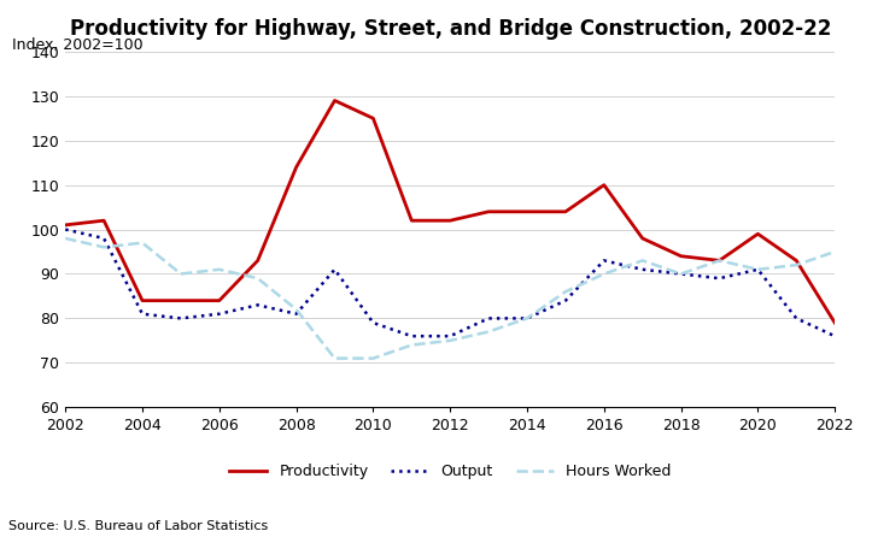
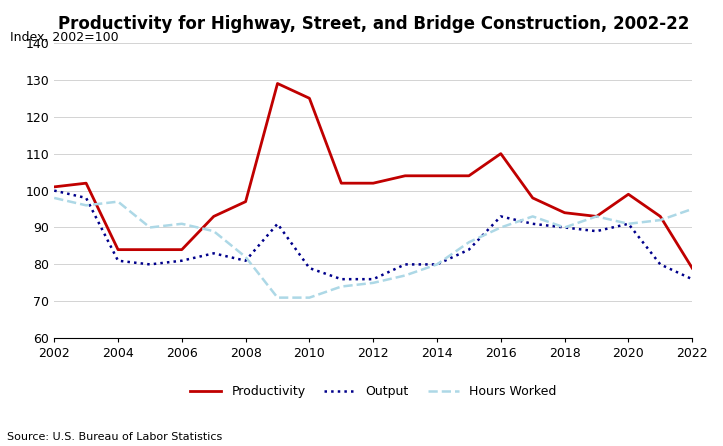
Productivity/2008: 114 -> 97
